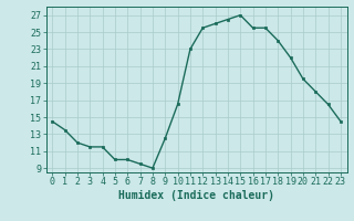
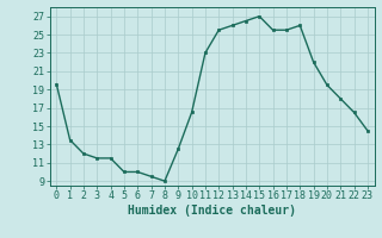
0: 14.5 -> 19.6
18: 24.0 -> 26.0
